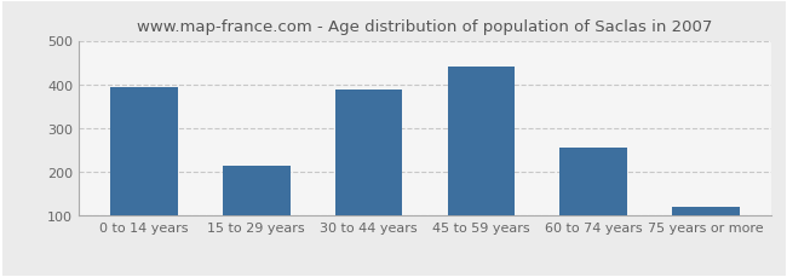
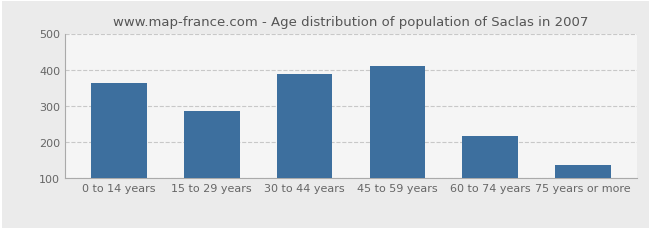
0 to 14 years: 395 -> 362
15 to 29 years: 215 -> 287
45 to 59 years: 440 -> 410
60 to 74 years: 255 -> 218
75 years or more: 120 -> 138
